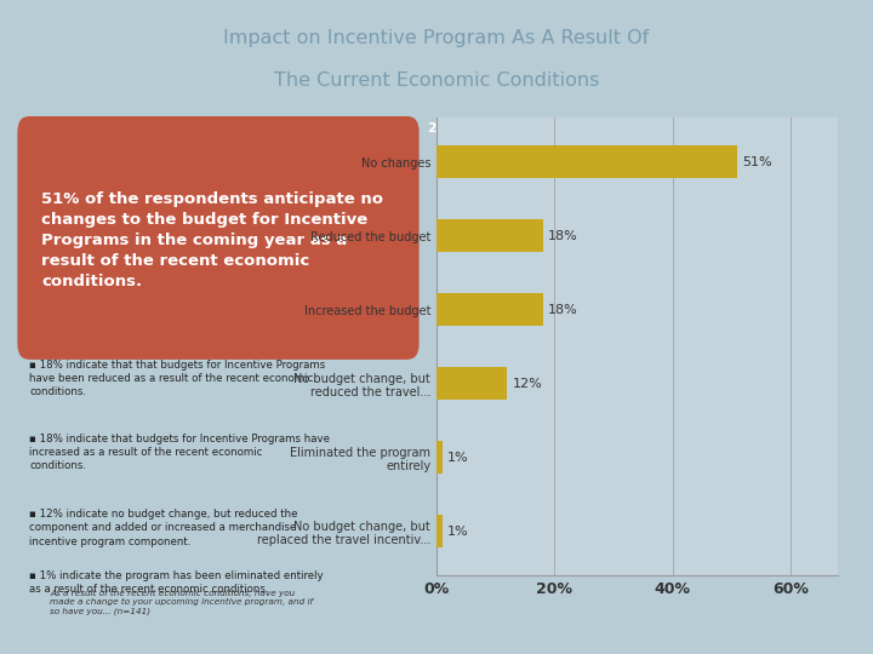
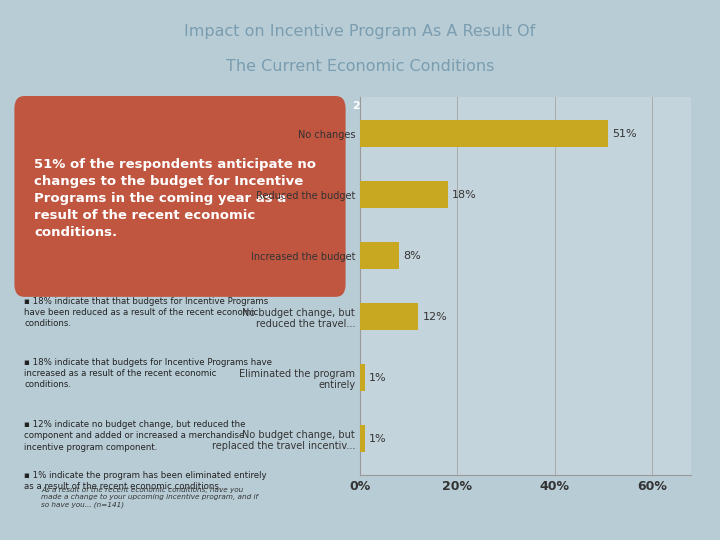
Increased the budget: 18% -> 8%
